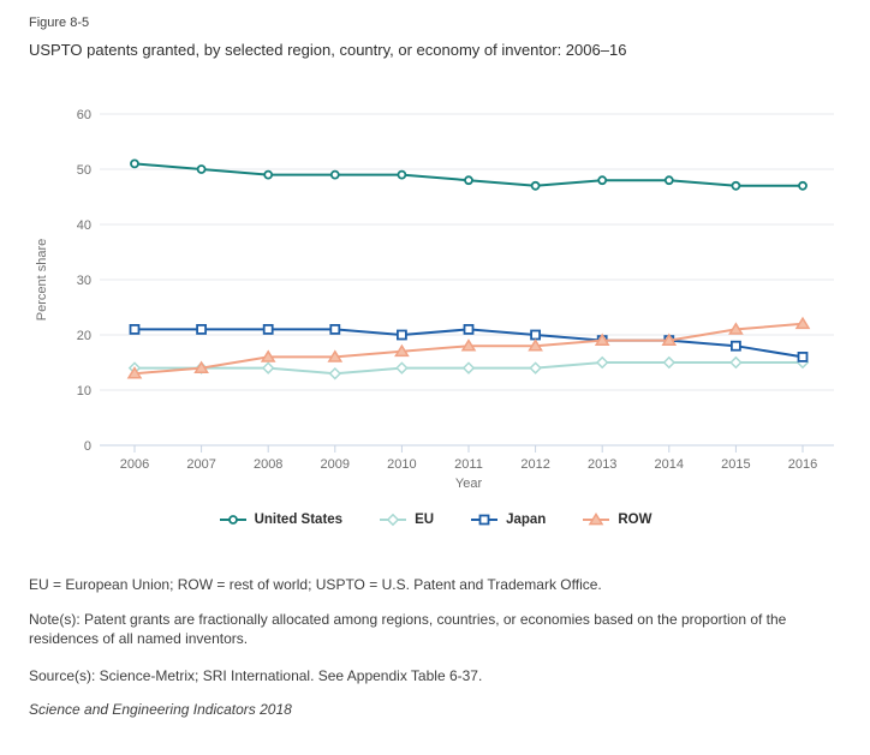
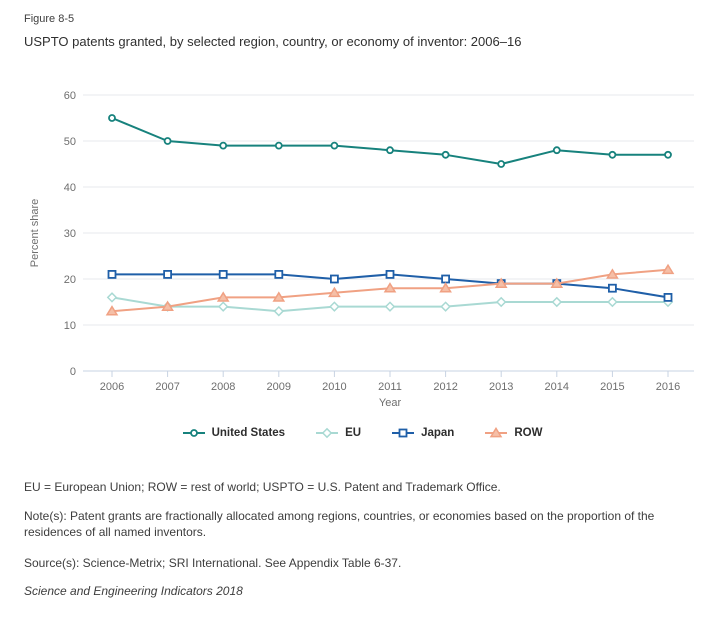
United States/2006: 51 -> 55
EU/2006: 14 -> 16
United States/2013: 48 -> 45
